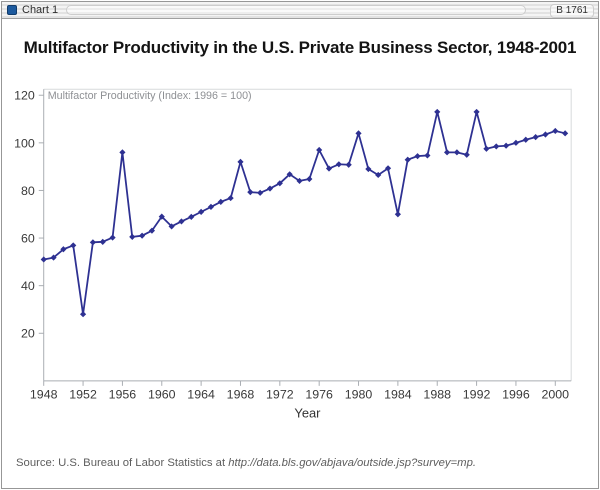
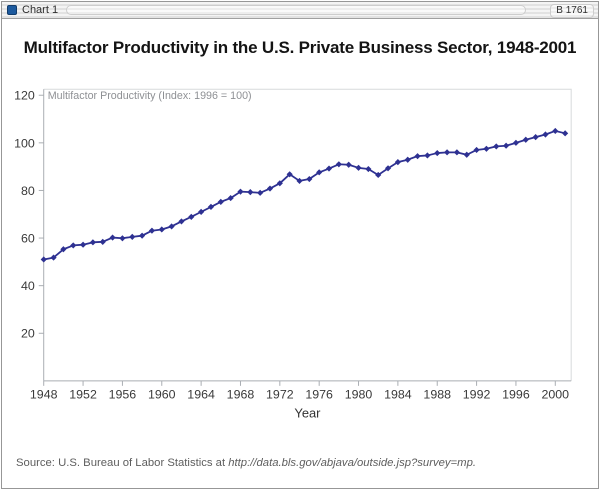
1952: 28 -> 57
1956: 96 -> 60
1960: 69 -> 64
1968: 92 -> 80
1976: 97 -> 88
1980: 104 -> 90
1984: 70 -> 92
1988: 113 -> 96
1992: 113 -> 97
